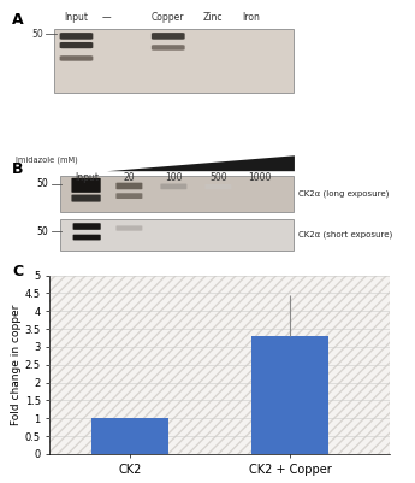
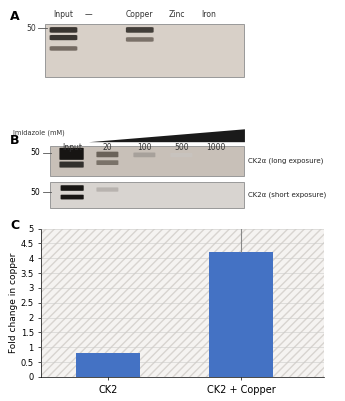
CK2: 1.0 -> 0.8
CK2 + Copper: 3.3 -> 4.2
